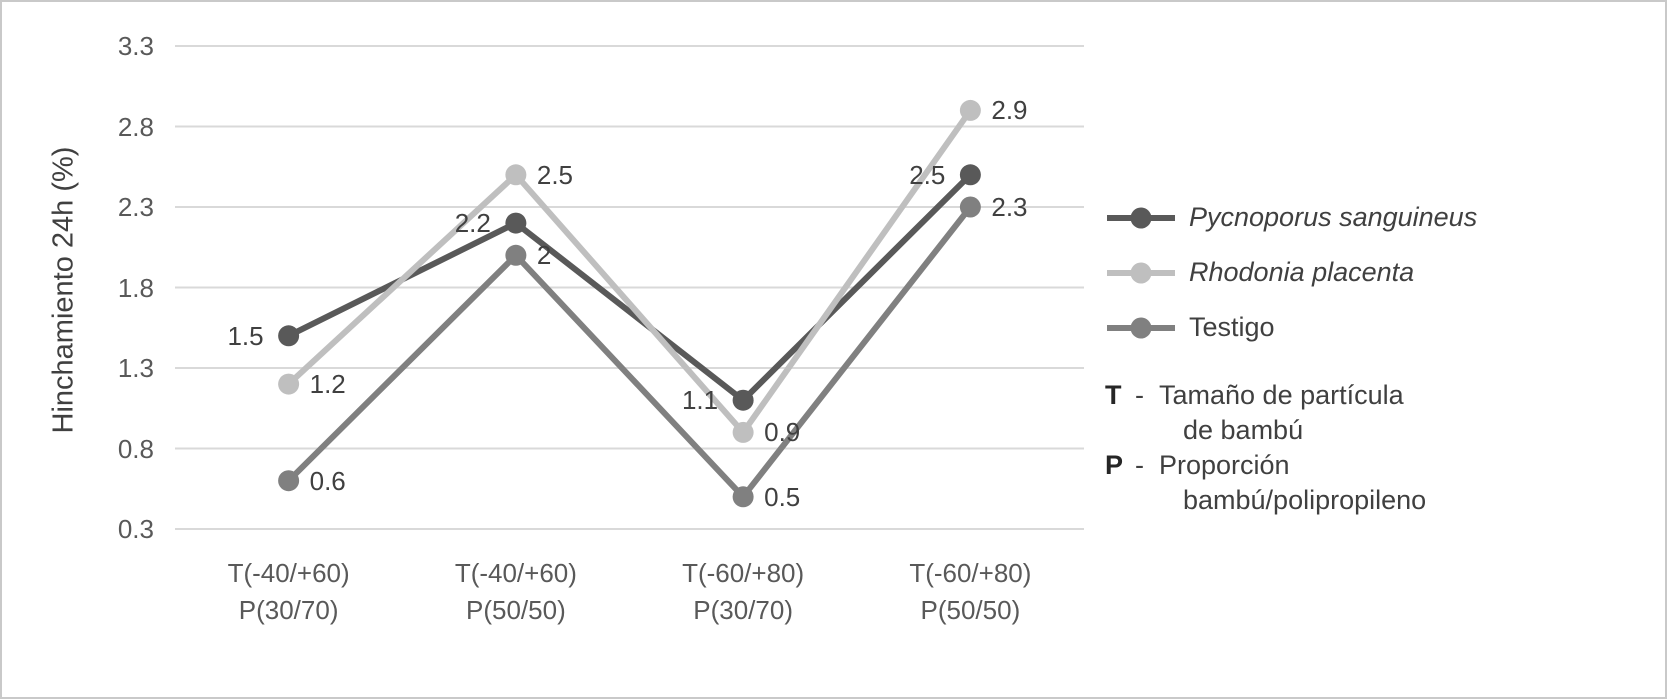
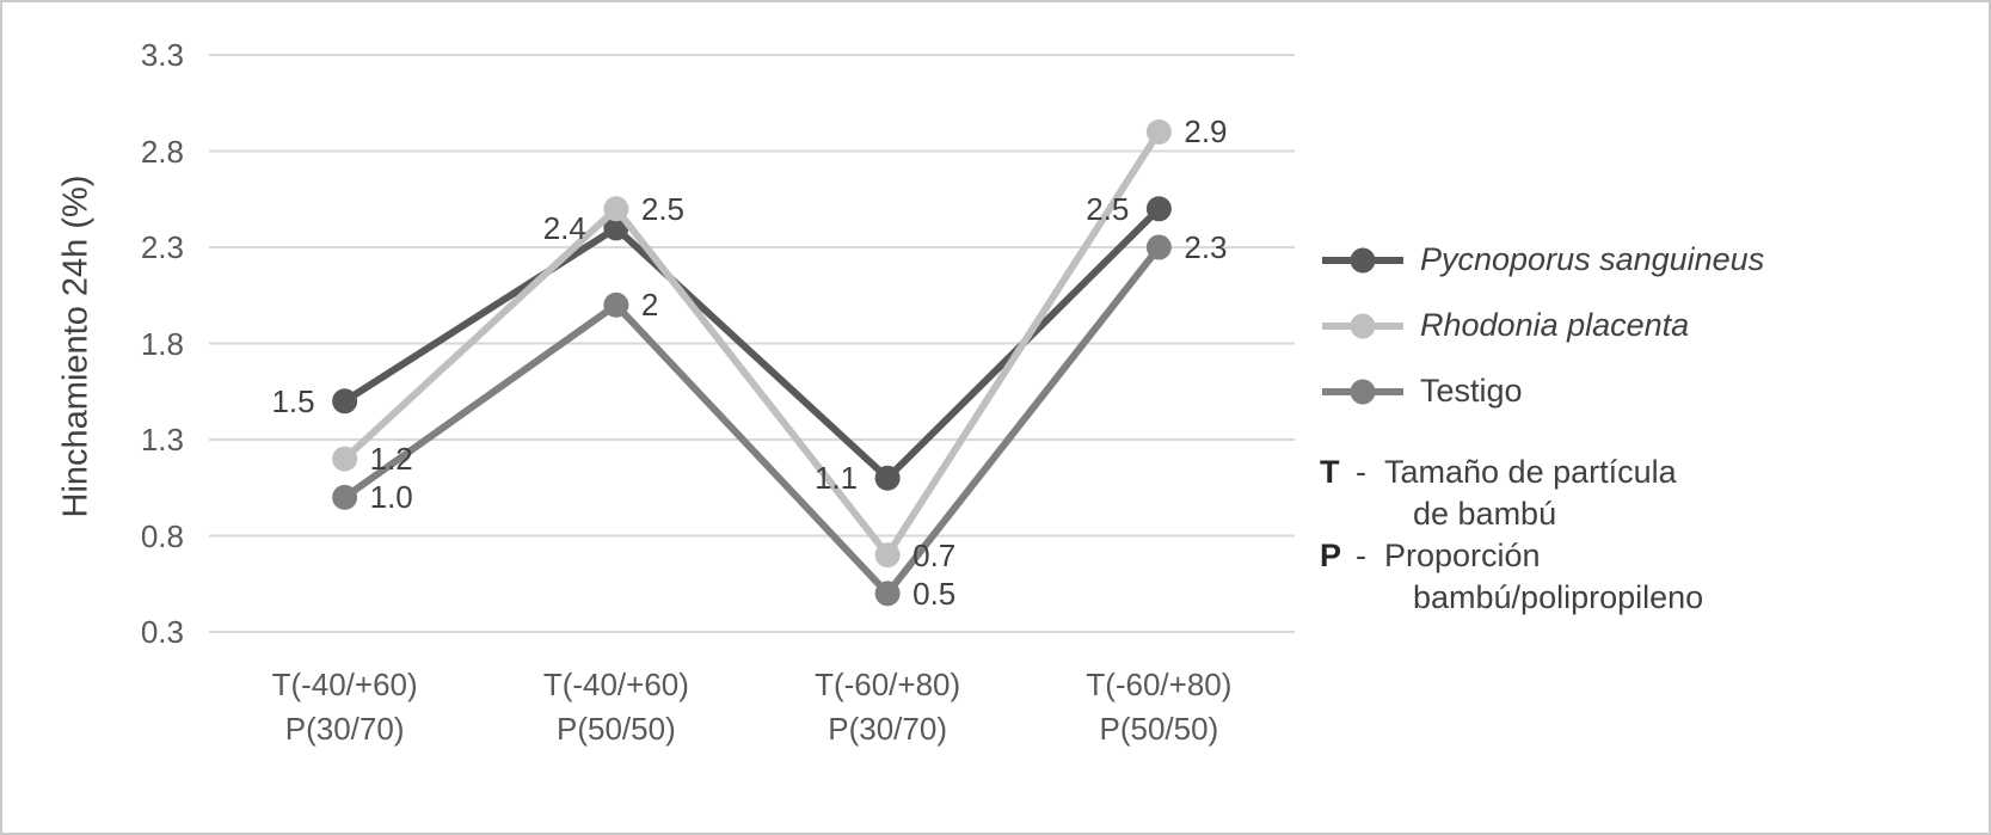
Testigo/T(-40/+60) P(30/70): 0.6 -> 1.0
Pycnoporus sanguineus/T(-40/+60) P(50/50): 2.2 -> 2.4
Rhodonia placenta/T(-60/+80) P(30/70): 0.9 -> 0.7
